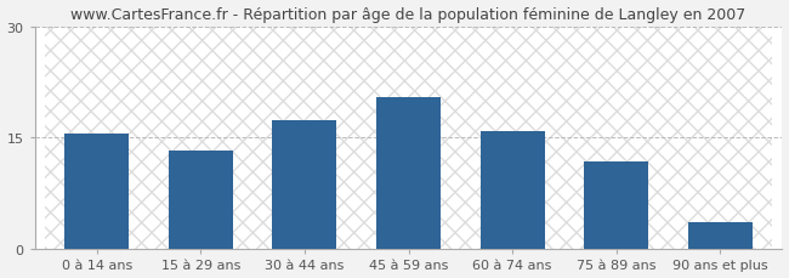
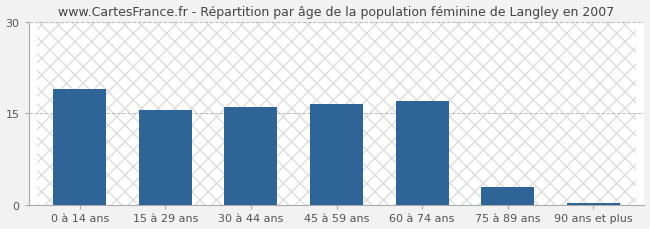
0 à 14 ans: 15.6 -> 19.0
15 à 29 ans: 13.2 -> 15.5
30 à 44 ans: 17.4 -> 16.0
45 à 59 ans: 20.4 -> 16.5
60 à 74 ans: 15.8 -> 17.0
75 à 89 ans: 11.8 -> 3.0
90 ans et plus: 3.6 -> 0.3
